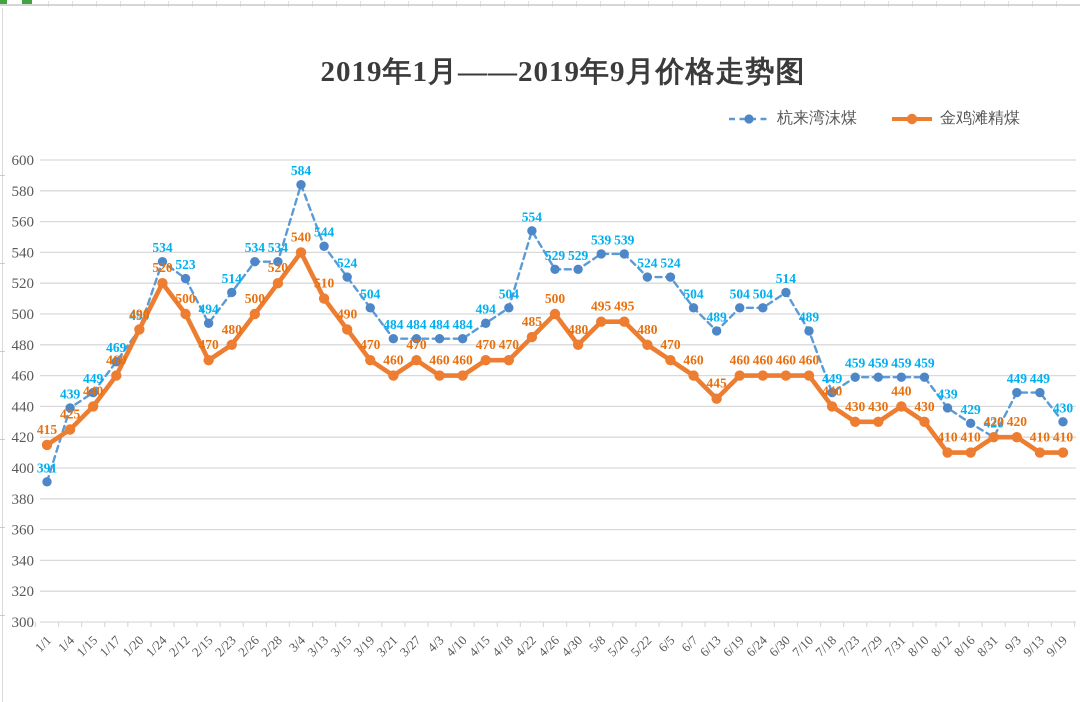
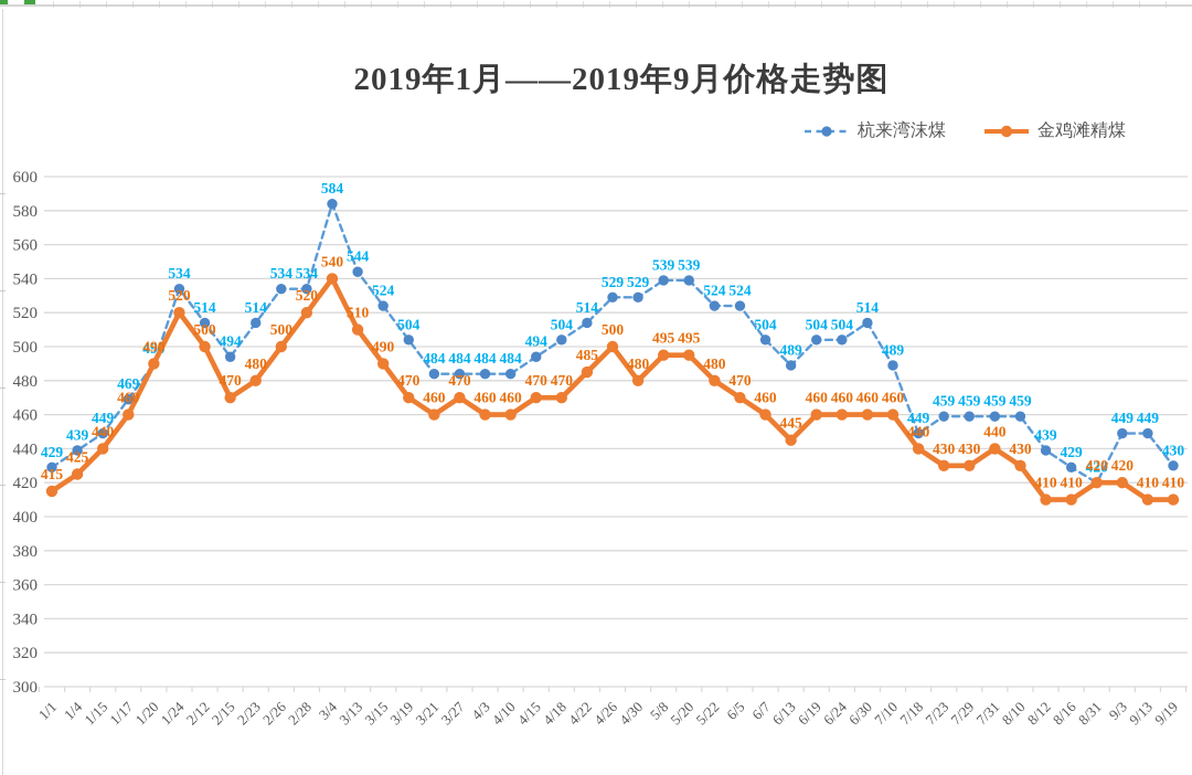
杭来湾沫煤/1/1: 391 -> 429
杭来湾沫煤/2/12: 523 -> 514
杭来湾沫煤/4/22: 554 -> 514
